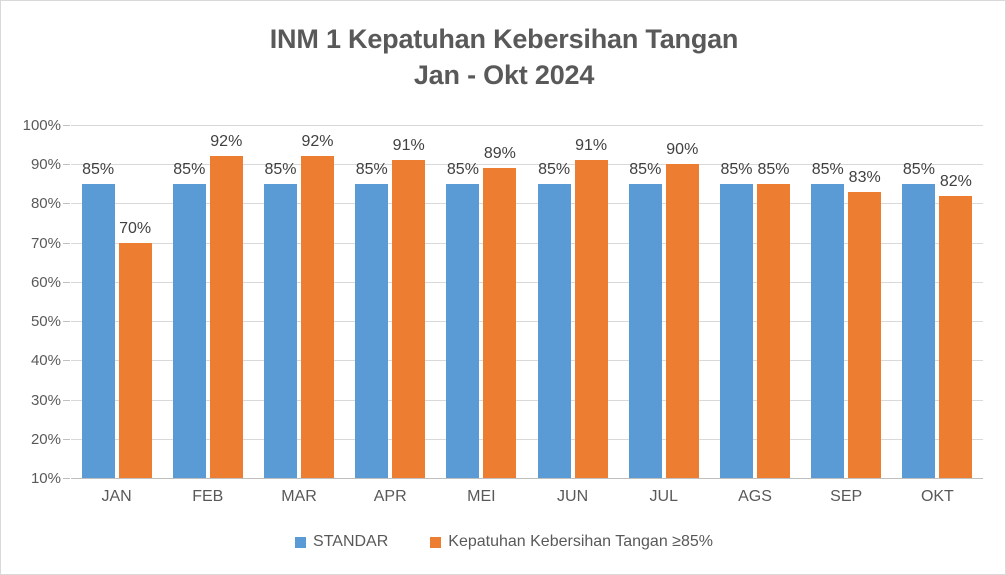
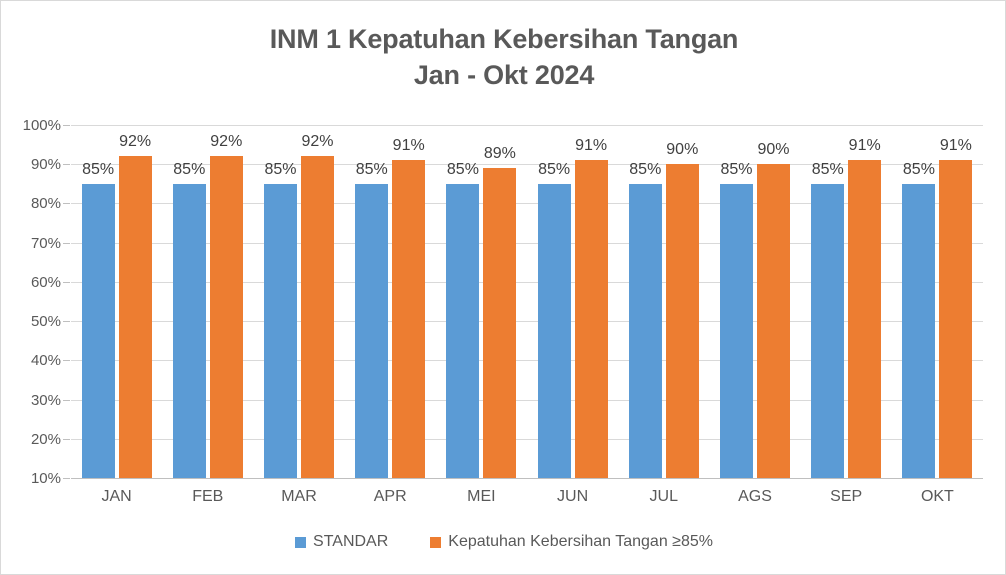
Kepatuhan Kebersihan Tangan ≥85%/JAN: 70% -> 92%
Kepatuhan Kebersihan Tangan ≥85%/AGS: 85% -> 90%
Kepatuhan Kebersihan Tangan ≥85%/SEP: 83% -> 91%
Kepatuhan Kebersihan Tangan ≥85%/OKT: 82% -> 91%
